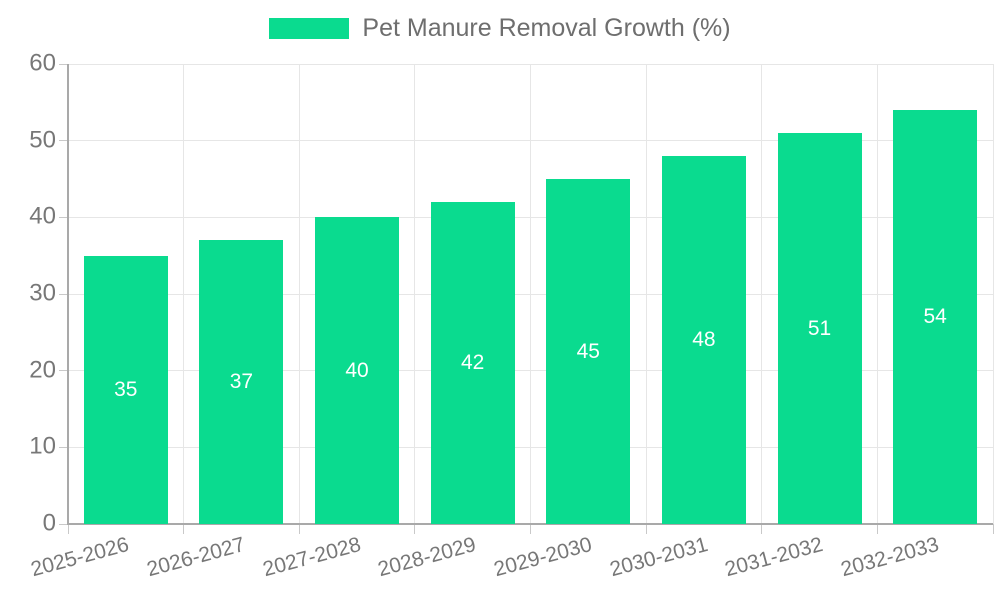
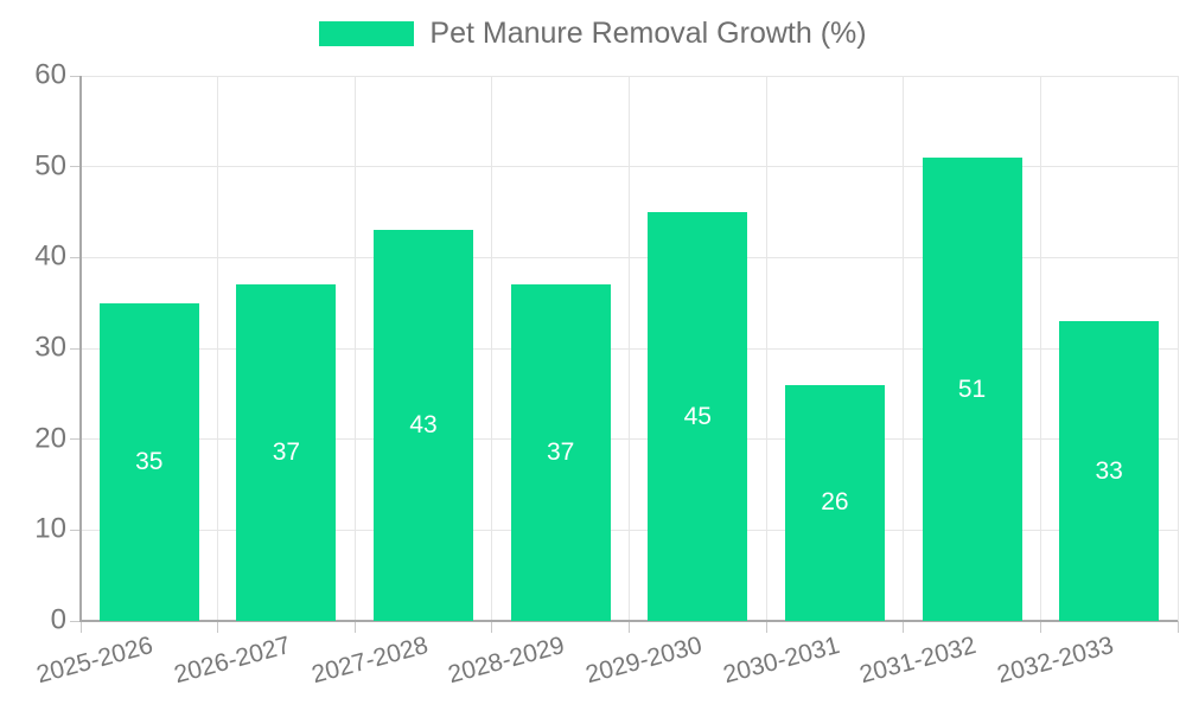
2027-2028: 40 -> 43
2028-2029: 42 -> 37
2030-2031: 48 -> 26
2032-2033: 54 -> 33
